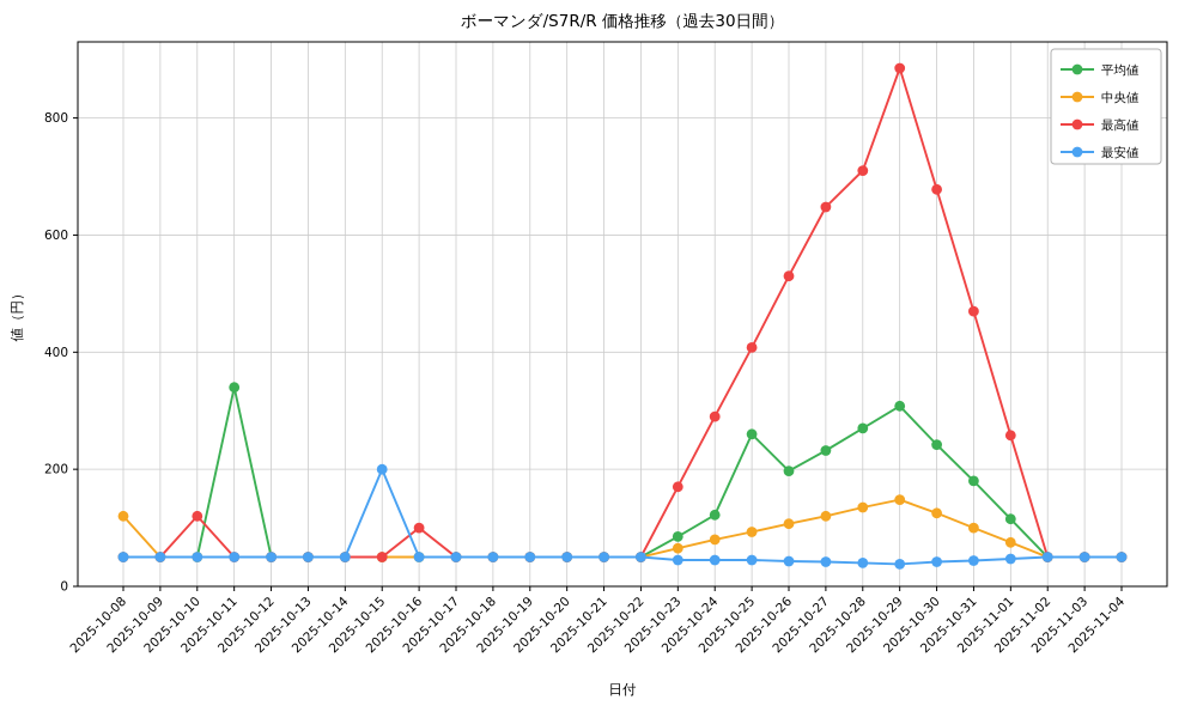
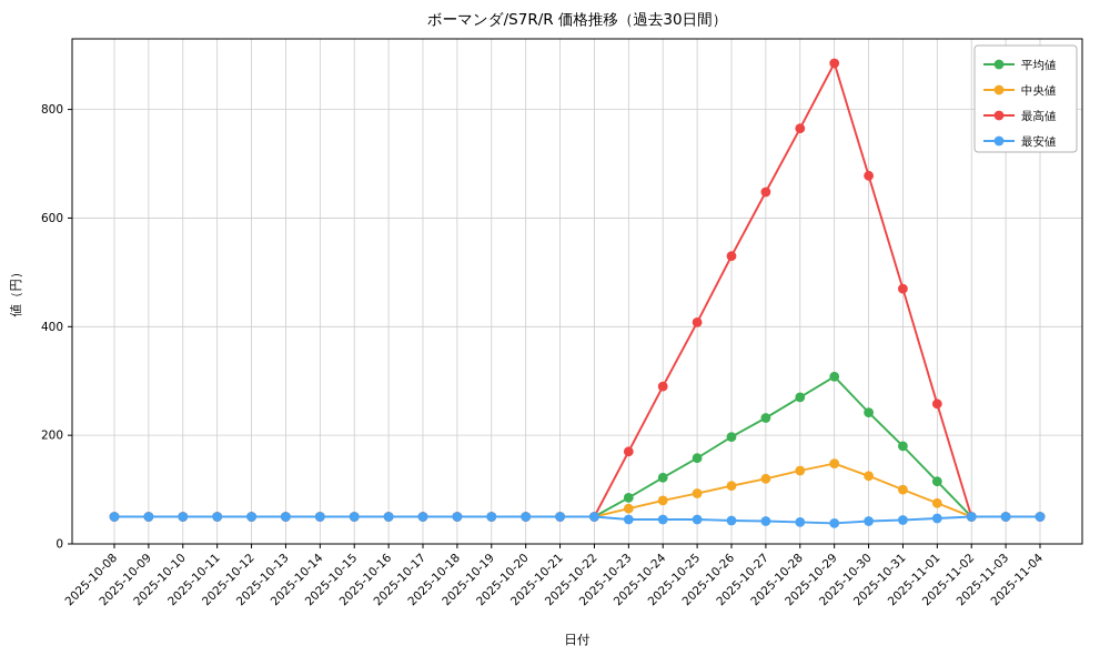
中央値/2025-10-08: 120 -> 50
最高値/2025-10-10: 120 -> 50
平均値/2025-10-11: 340 -> 50
最安値/2025-10-15: 200 -> 50
最高値/2025-10-16: 100 -> 50
平均値/2025-10-25: 260 -> 160
最高値/2025-10-28: 710 -> 760
